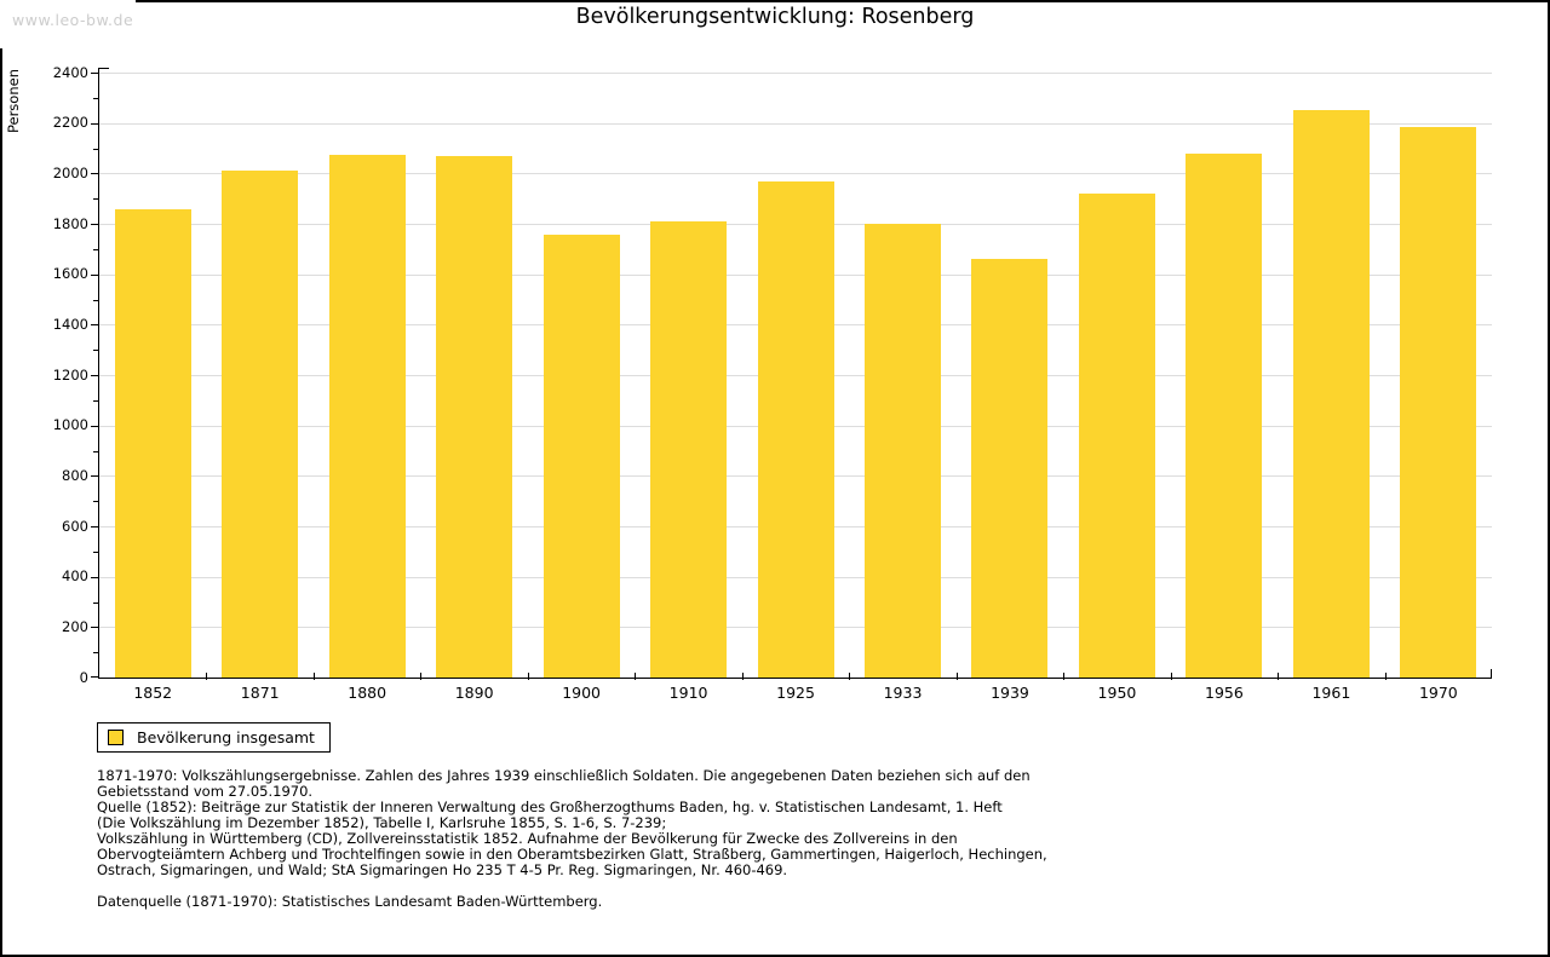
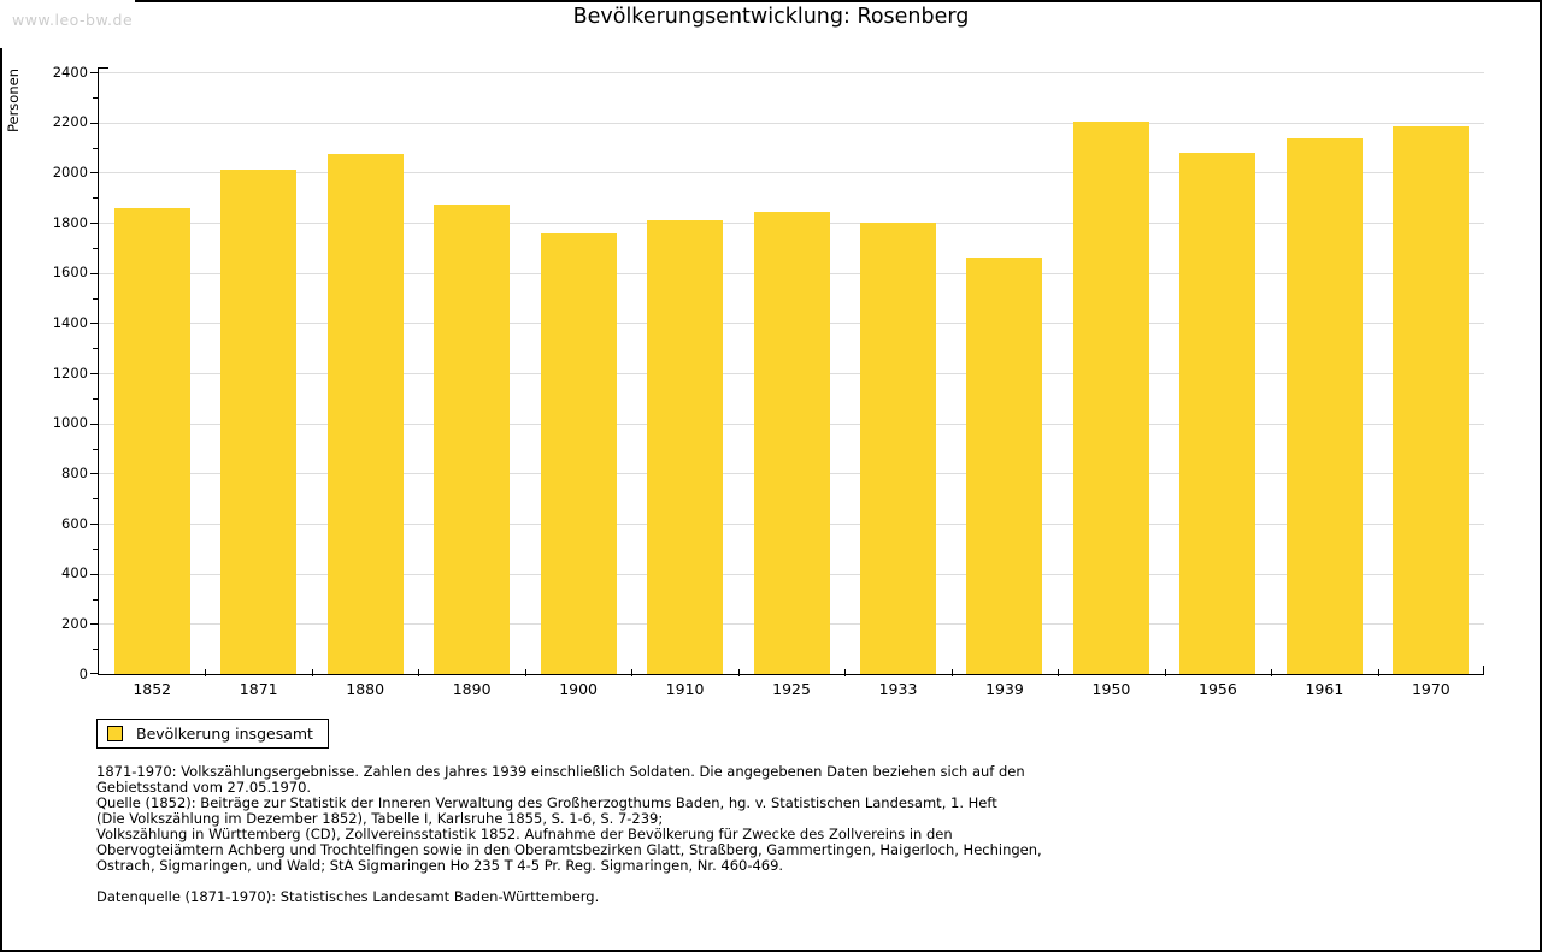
1890: 2070 -> 1870
1925: 1970 -> 1840
1950: 1920 -> 2200
1961: 2250 -> 2140
